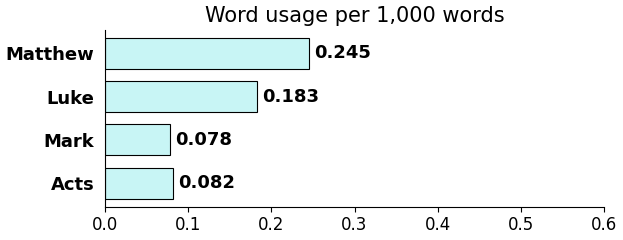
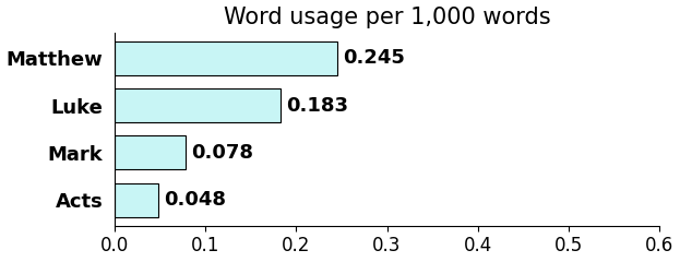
Acts: 0.082 -> 0.048
